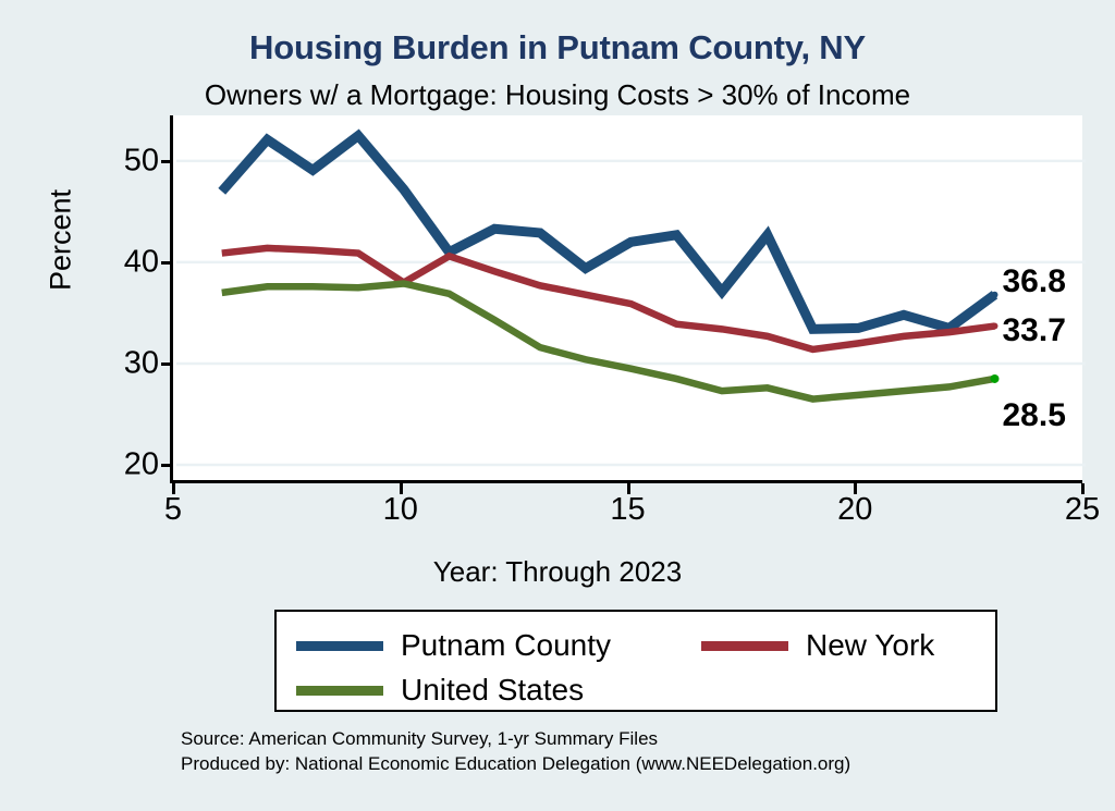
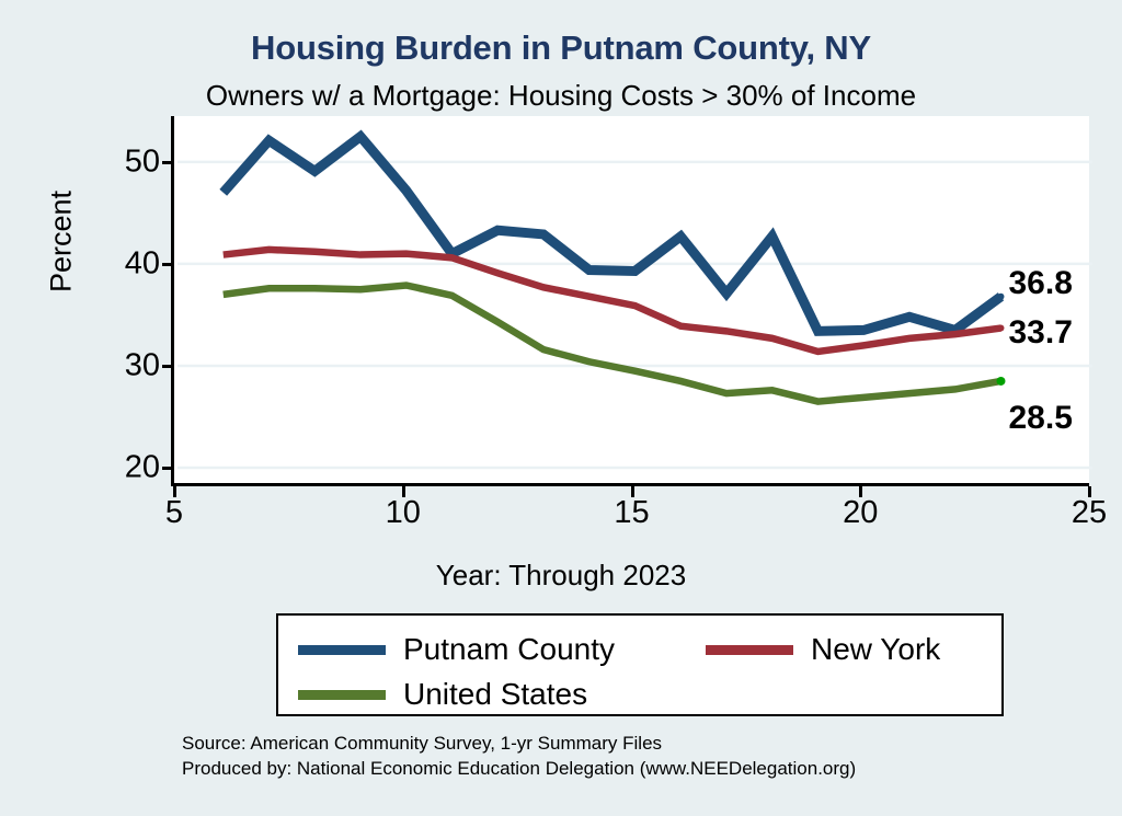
New York/10: 38 -> 41
Putnam County/15: 42 -> 39
